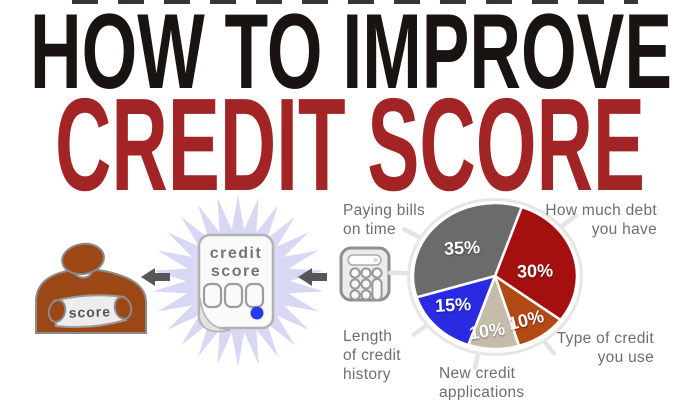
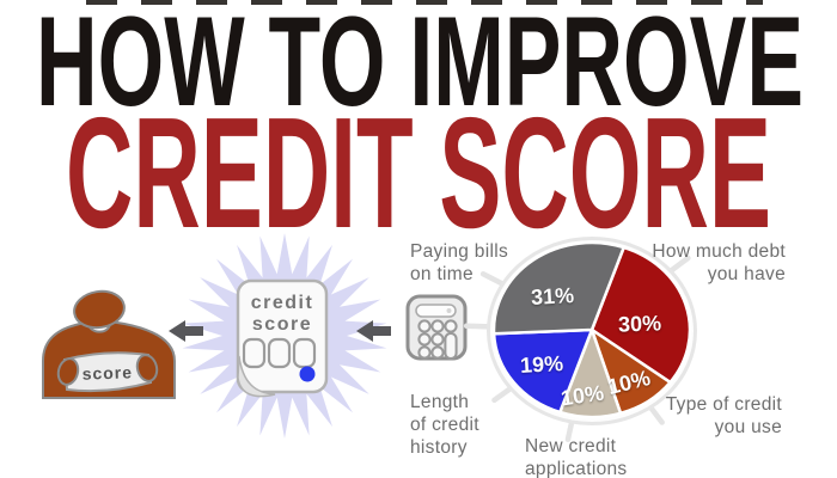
Length of credit history: 15% -> 19%
Paying bills on time: 35% -> 31%
